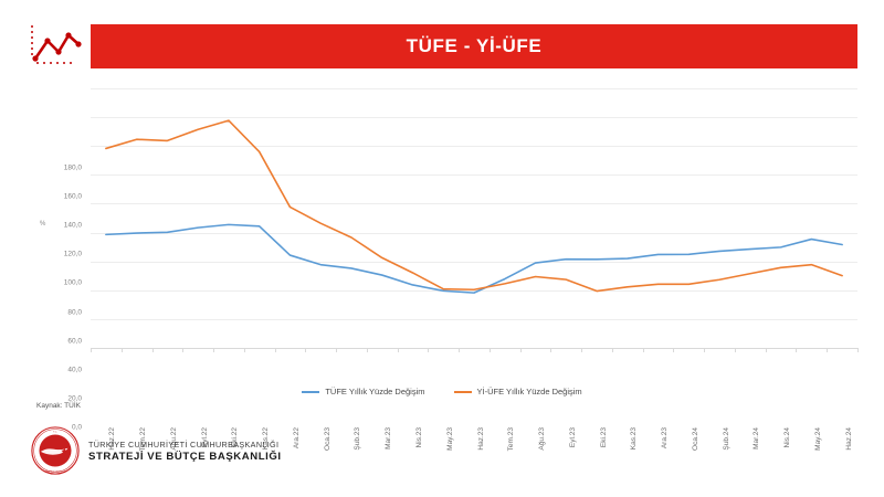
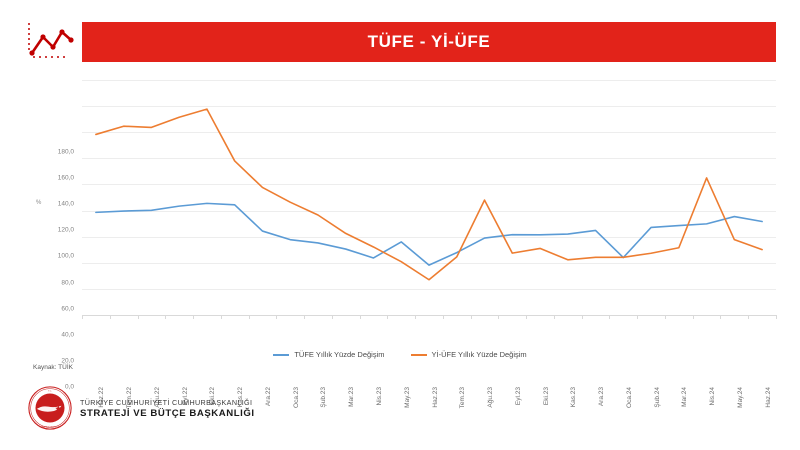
Yİ-ÜFE Yıllık Yüzde Değişim/Kas.22: 136 -> 118
TÜFE Yıllık Yüzde Değişim/May.23: 40 -> 56
Yİ-ÜFE Yıllık Yüzde Değişim/Haz.23: 40 -> 27
Yİ-ÜFE Yıllık Yüzde Değişim/Ağu.23: 49 -> 88
Yİ-ÜFE Yıllık Yüzde Değişim/Eki.23: 39 -> 51
TÜFE Yıllık Yüzde Değişim/Oca.24: 65 -> 44
Yİ-ÜFE Yıllık Yüzde Değişim/Nis.24: 56 -> 105
